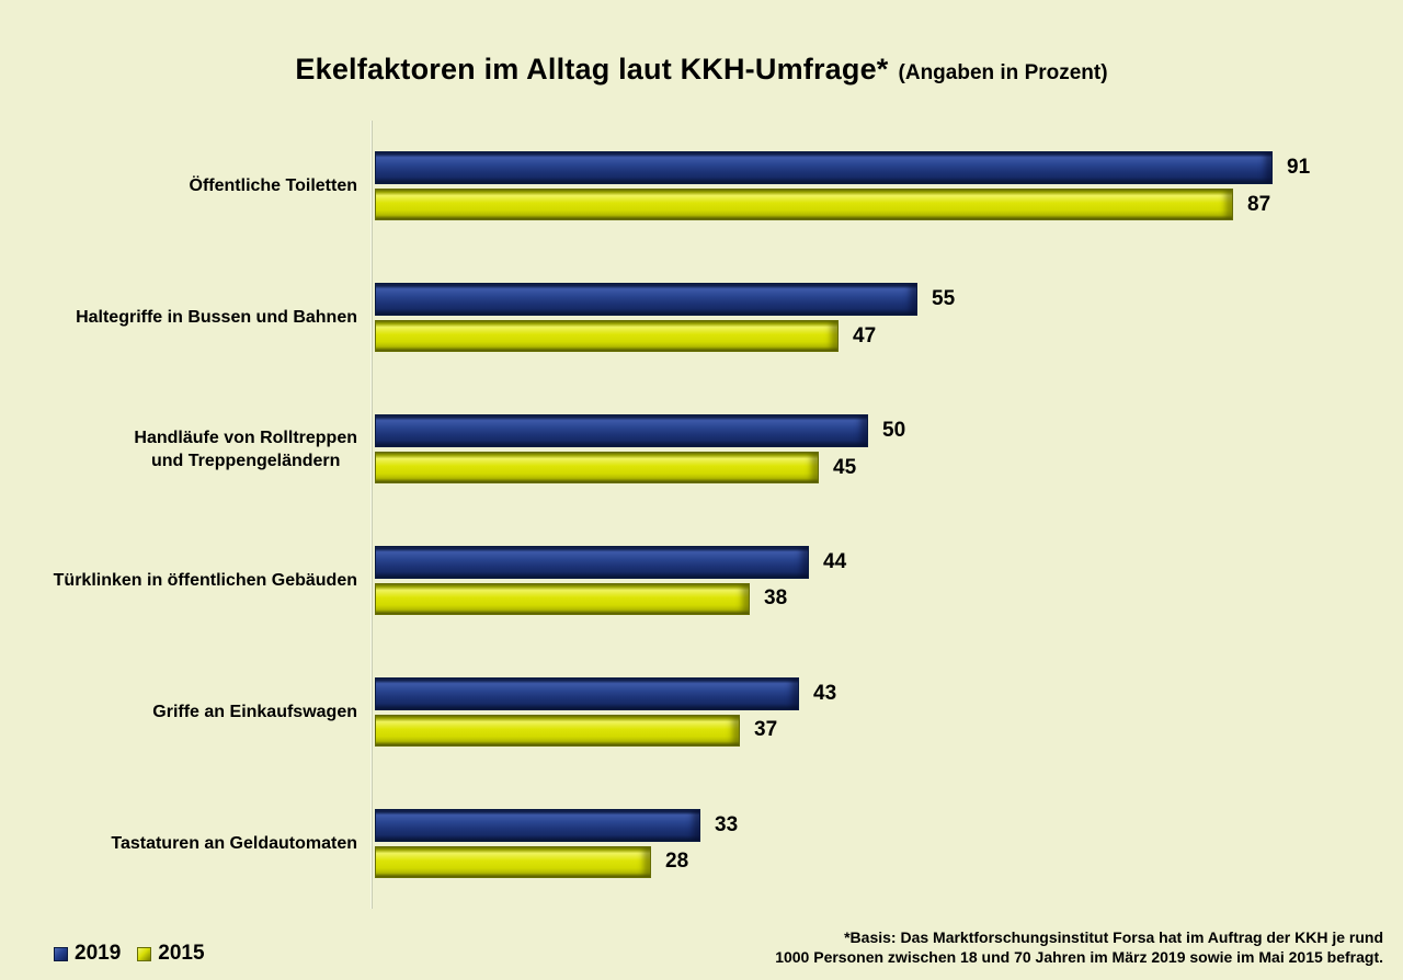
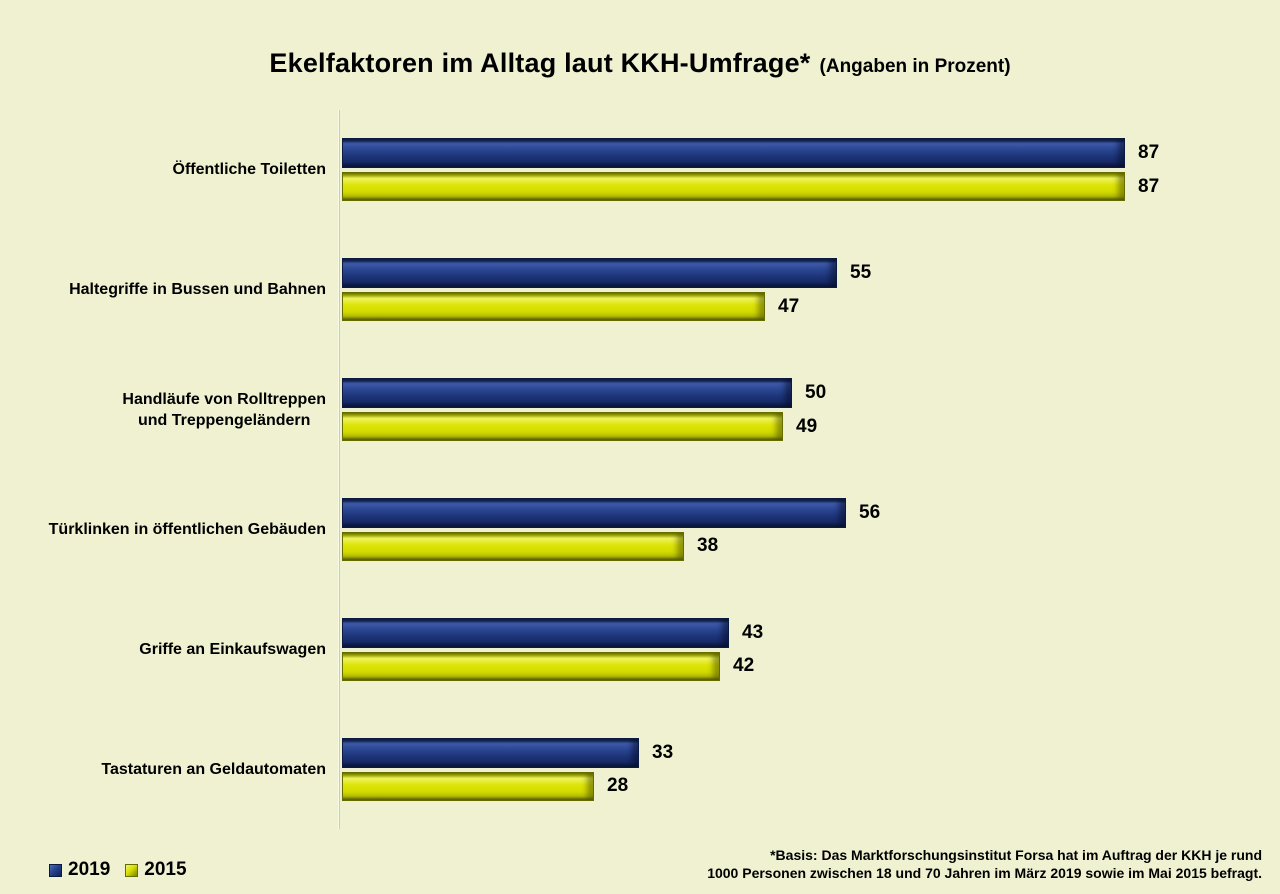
2019/Öffentliche Toiletten: 91 -> 87
2015/Handläufe von Rolltreppen und Treppengeländern: 45 -> 49
2019/Türklinken in öffentlichen Gebäuden: 44 -> 56
2015/Griffe an Einkaufswagen: 37 -> 42
